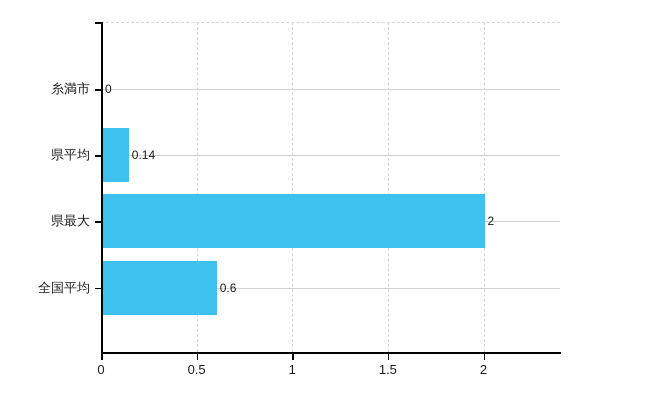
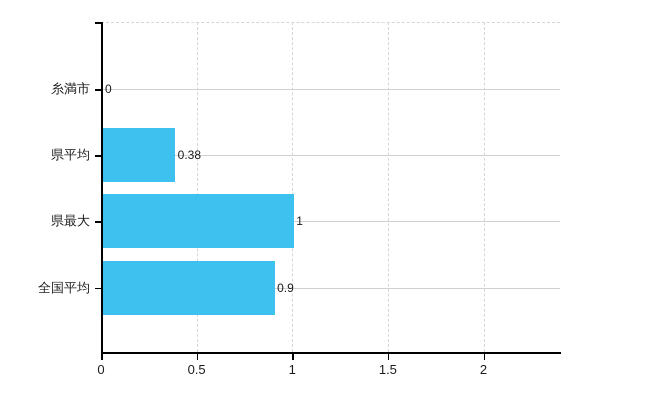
県平均: 0.14 -> 0.38
県最大: 2 -> 1
全国平均: 0.6 -> 0.9
